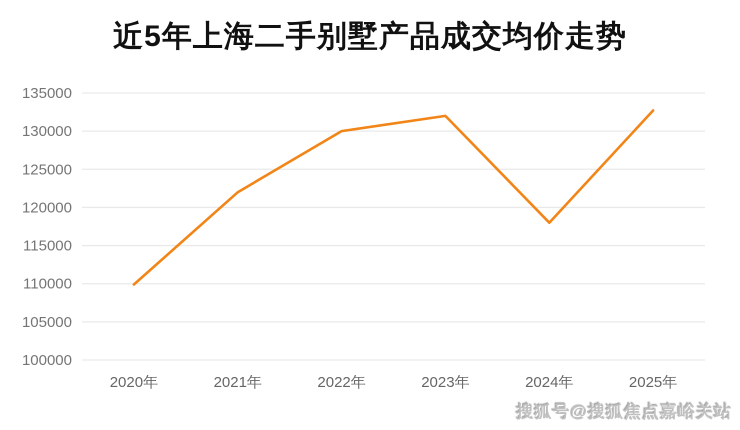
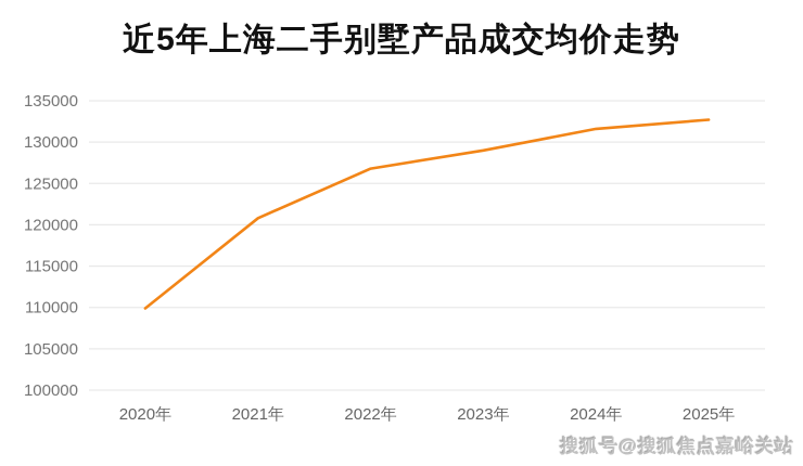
2021年: 122000 -> 121000
2022年: 130000 -> 127000
2023年: 132000 -> 129000
2024年: 118000 -> 132000
